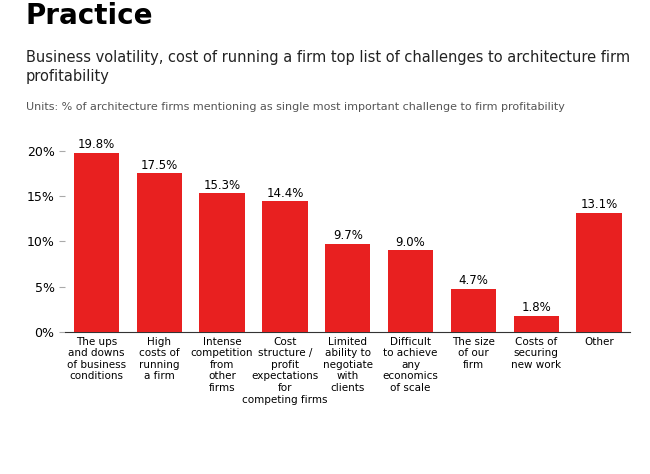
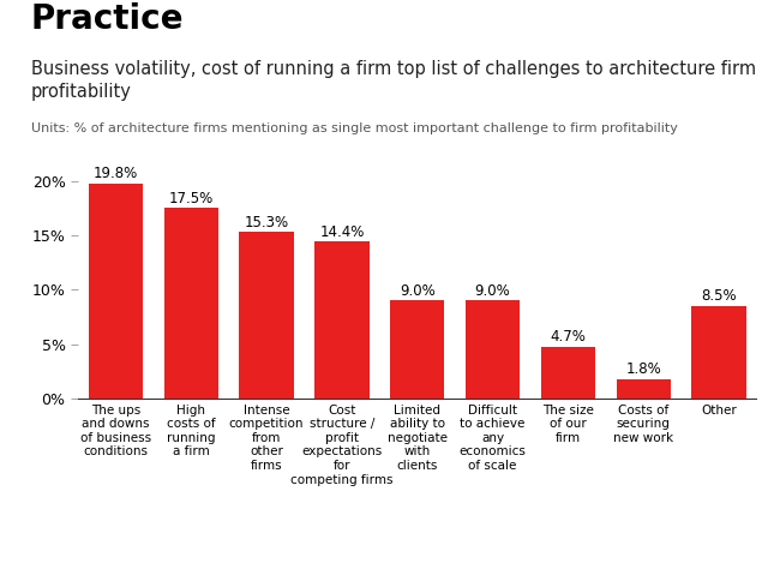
Limited ability to negotiate with clients: 9.7% -> 9.0%
Other: 13.1% -> 8.5%
